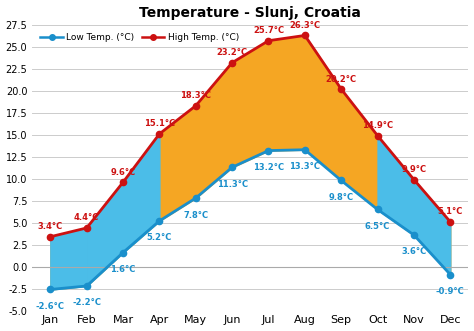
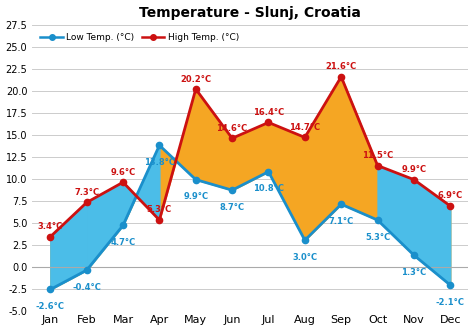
Low Temp. (°C)/Feb: -2.2°C -> -0.4°C
High Temp. (°C)/Feb: 4.4°C -> 7.3°C
Low Temp. (°C)/Mar: 1.6°C -> 4.7°C
Low Temp. (°C)/Apr: 5.2°C -> 13.8°C
High Temp. (°C)/Apr: 15.1°C -> 5.3°C
Low Temp. (°C)/May: 7.8°C -> 9.9°C
High Temp. (°C)/May: 18.3°C -> 20.2°C
Low Temp. (°C)/Jun: 11.3°C -> 8.7°C
High Temp. (°C)/Jun: 23.2°C -> 14.6°C
Low Temp. (°C)/Jul: 13.2°C -> 10.8°C
High Temp. (°C)/Jul: 25.7°C -> 16.4°C
Low Temp. (°C)/Aug: 13.3°C -> 3.0°C
High Temp. (°C)/Aug: 26.3°C -> 14.7°C
Low Temp. (°C)/Sep: 9.8°C -> 7.1°C
High Temp. (°C)/Sep: 20.2°C -> 21.6°C
Low Temp. (°C)/Oct: 6.5°C -> 5.3°C
High Temp. (°C)/Oct: 14.9°C -> 11.5°C
Low Temp. (°C)/Nov: 3.6°C -> 1.3°C
Low Temp. (°C)/Dec: -0.9°C -> -2.1°C
High Temp. (°C)/Dec: 5.1°C -> 6.9°C
